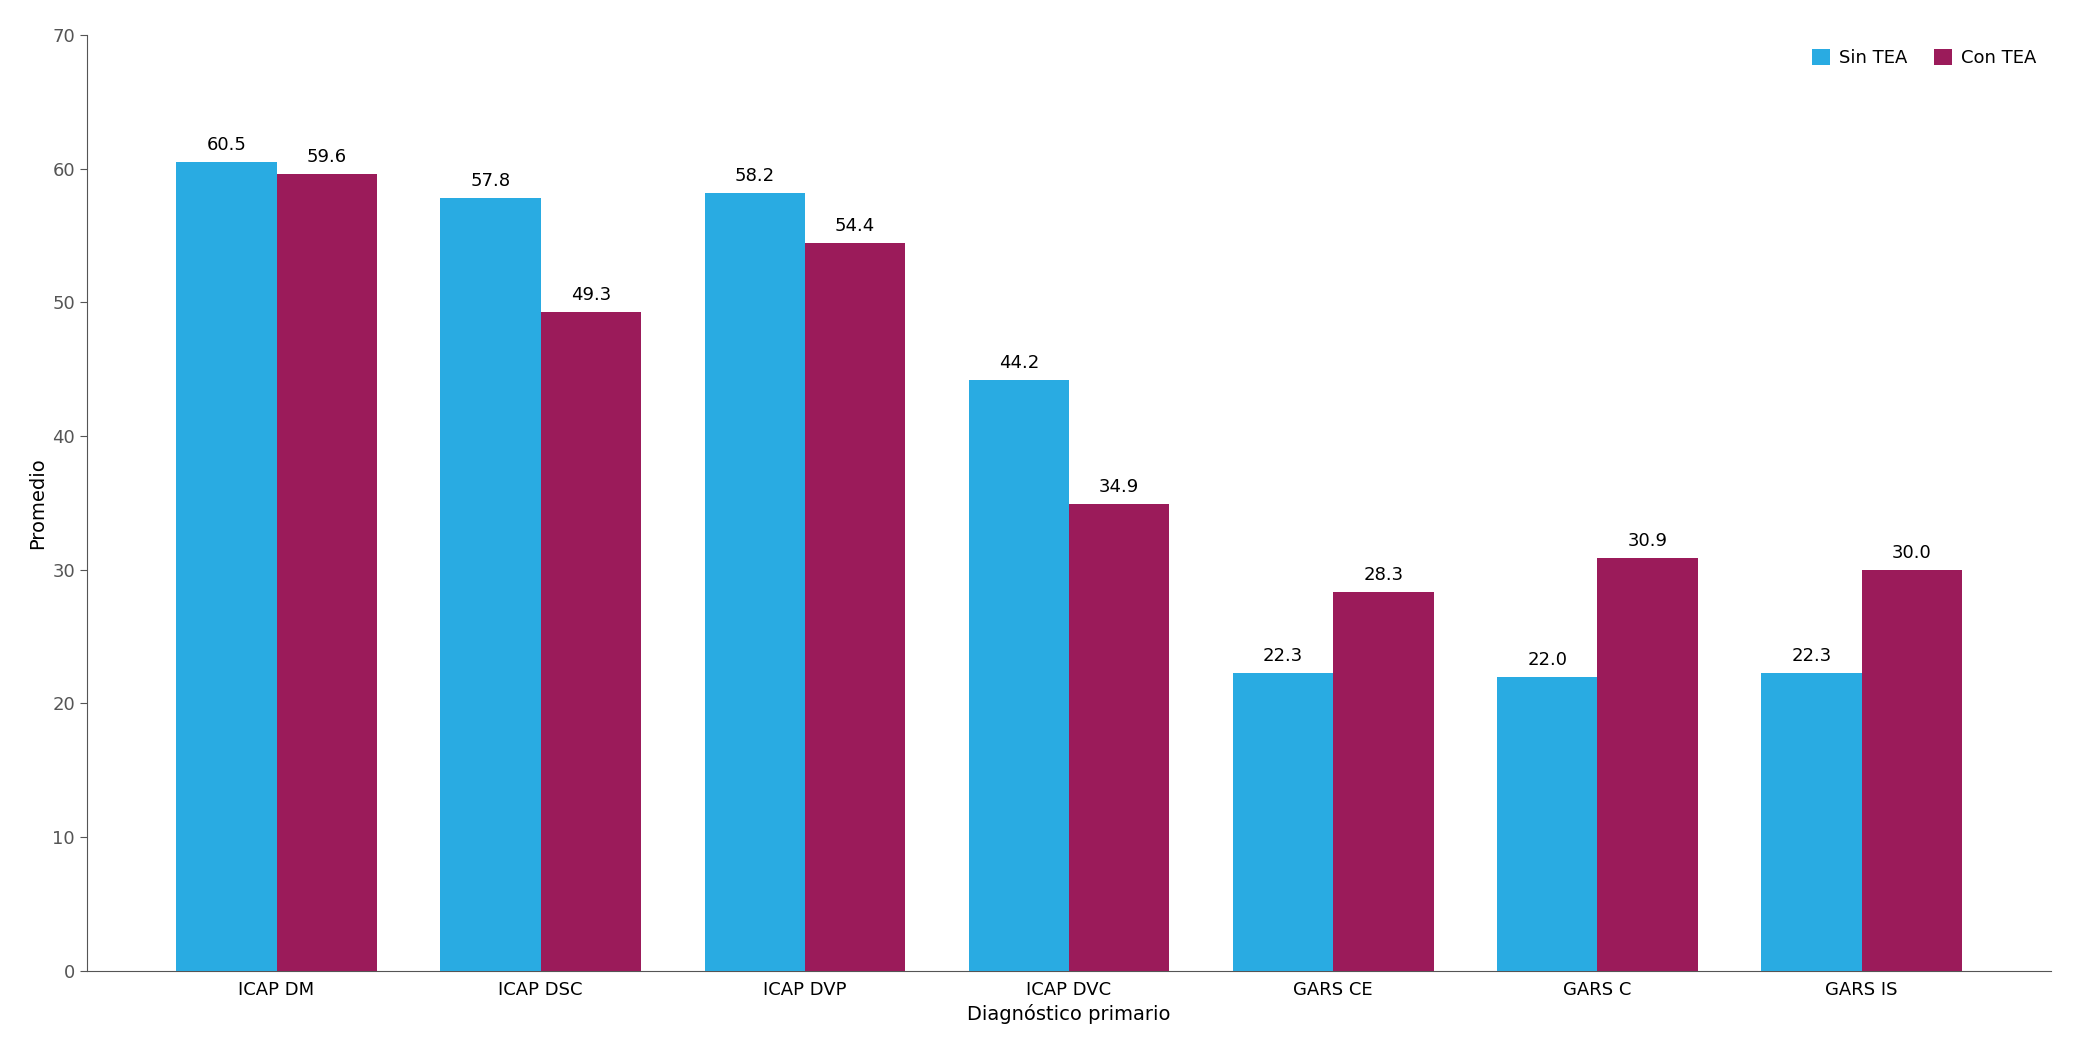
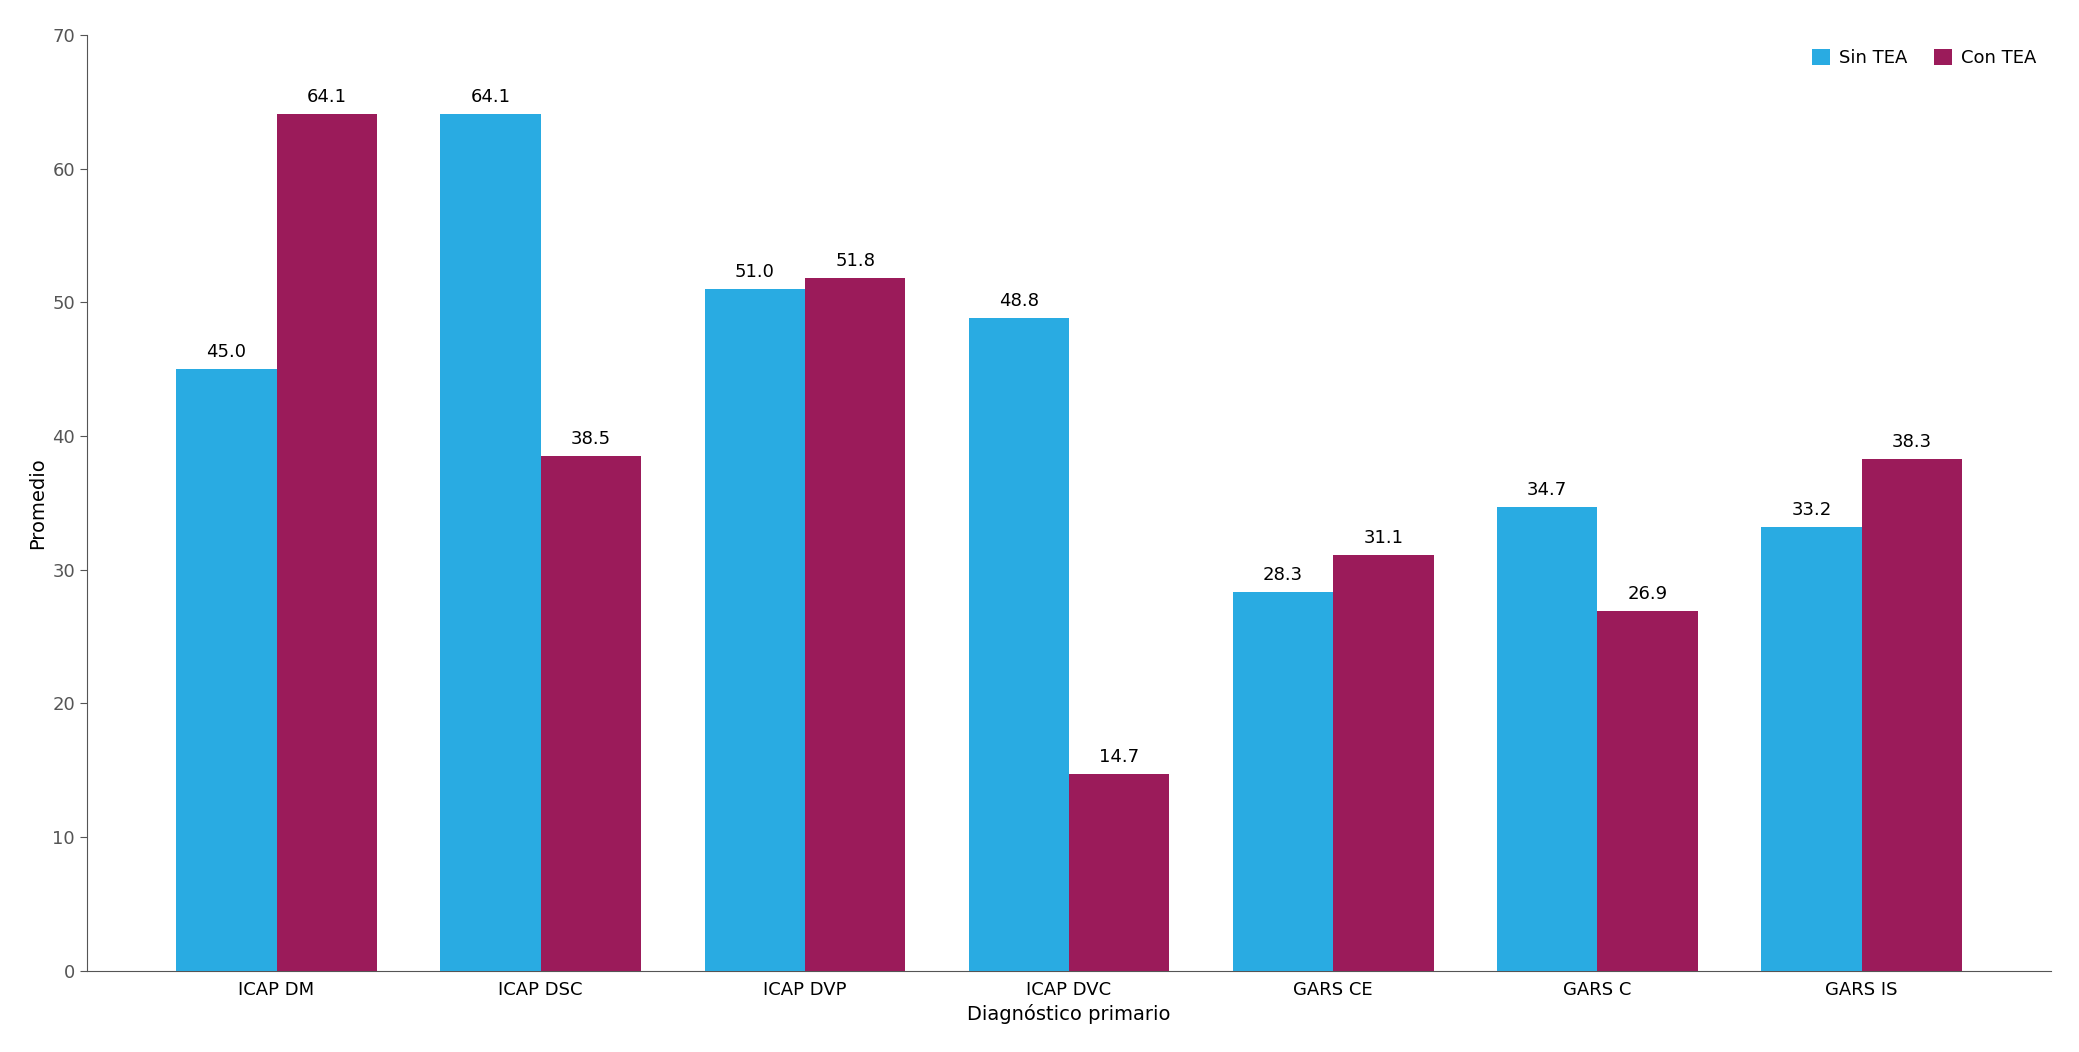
Sin TEA/ICAP DM: 60.5 -> 45.0
Con TEA/ICAP DM: 59.6 -> 64.1
Sin TEA/ICAP DSC: 57.8 -> 64.1
Con TEA/ICAP DSC: 49.3 -> 38.5
Sin TEA/ICAP DVP: 58.2 -> 51.0
Con TEA/ICAP DVP: 54.4 -> 51.8
Sin TEA/ICAP DVC: 44.2 -> 48.8
Con TEA/ICAP DVC: 34.9 -> 14.7
Sin TEA/GARS CE: 22.3 -> 28.3
Con TEA/GARS CE: 28.3 -> 31.1
Sin TEA/GARS C: 22.0 -> 34.7
Con TEA/GARS C: 30.9 -> 26.9
Sin TEA/GARS IS: 22.3 -> 33.2
Con TEA/GARS IS: 30.0 -> 38.3
